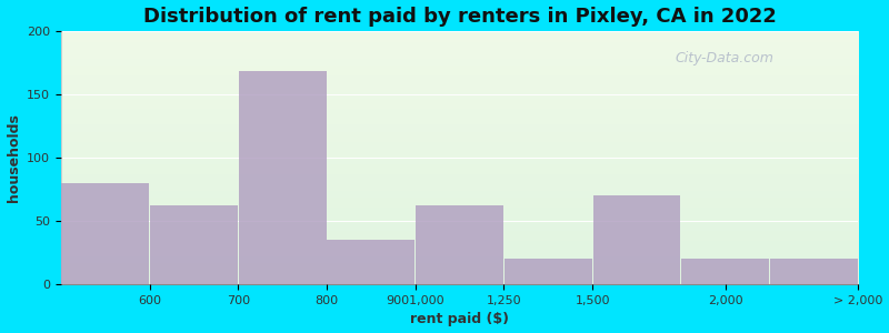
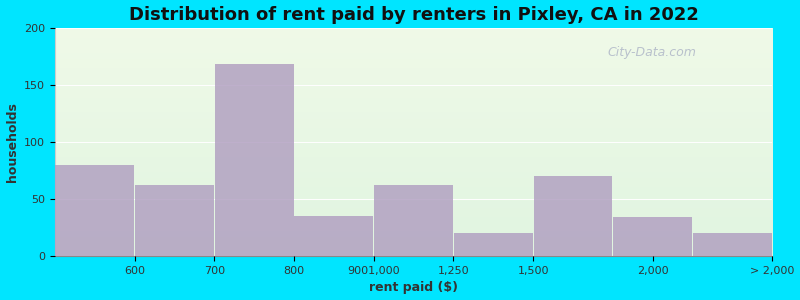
2,000: 20 -> 34
